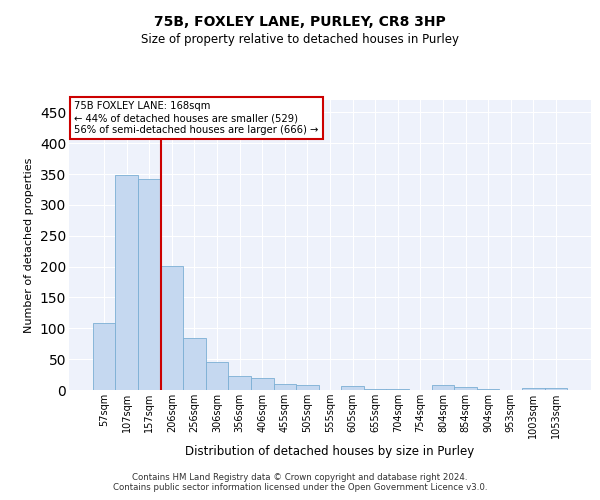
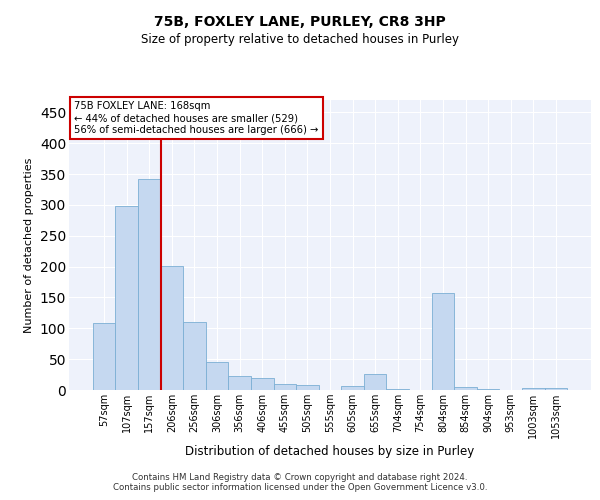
107sqm: 349 -> 298
256sqm: 84 -> 110
655sqm: 1 -> 26
804sqm: 8 -> 158
